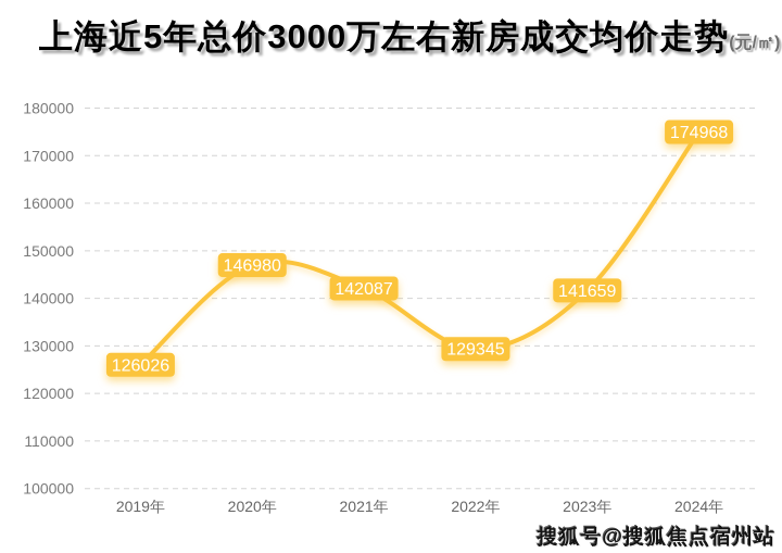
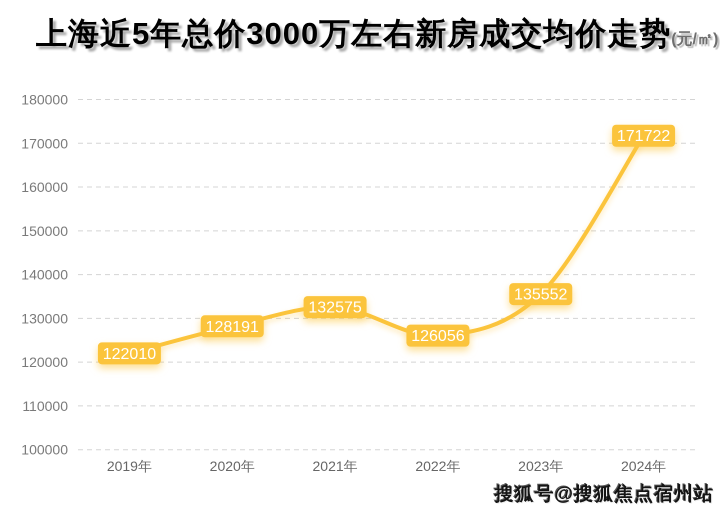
2019年: 126026 -> 122010
2020年: 146980 -> 128191
2021年: 142087 -> 132575
2022年: 129345 -> 126056
2023年: 141659 -> 135552
2024年: 174968 -> 171722
